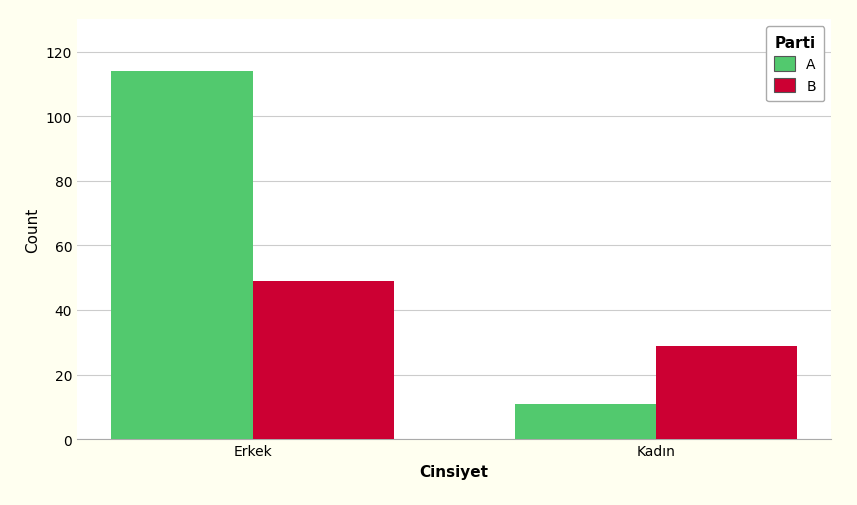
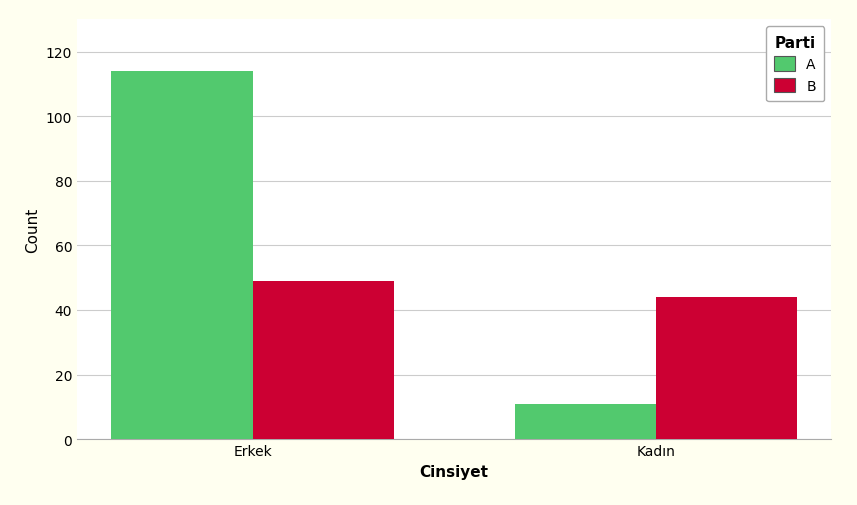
B/Kadın: 29 -> 44
